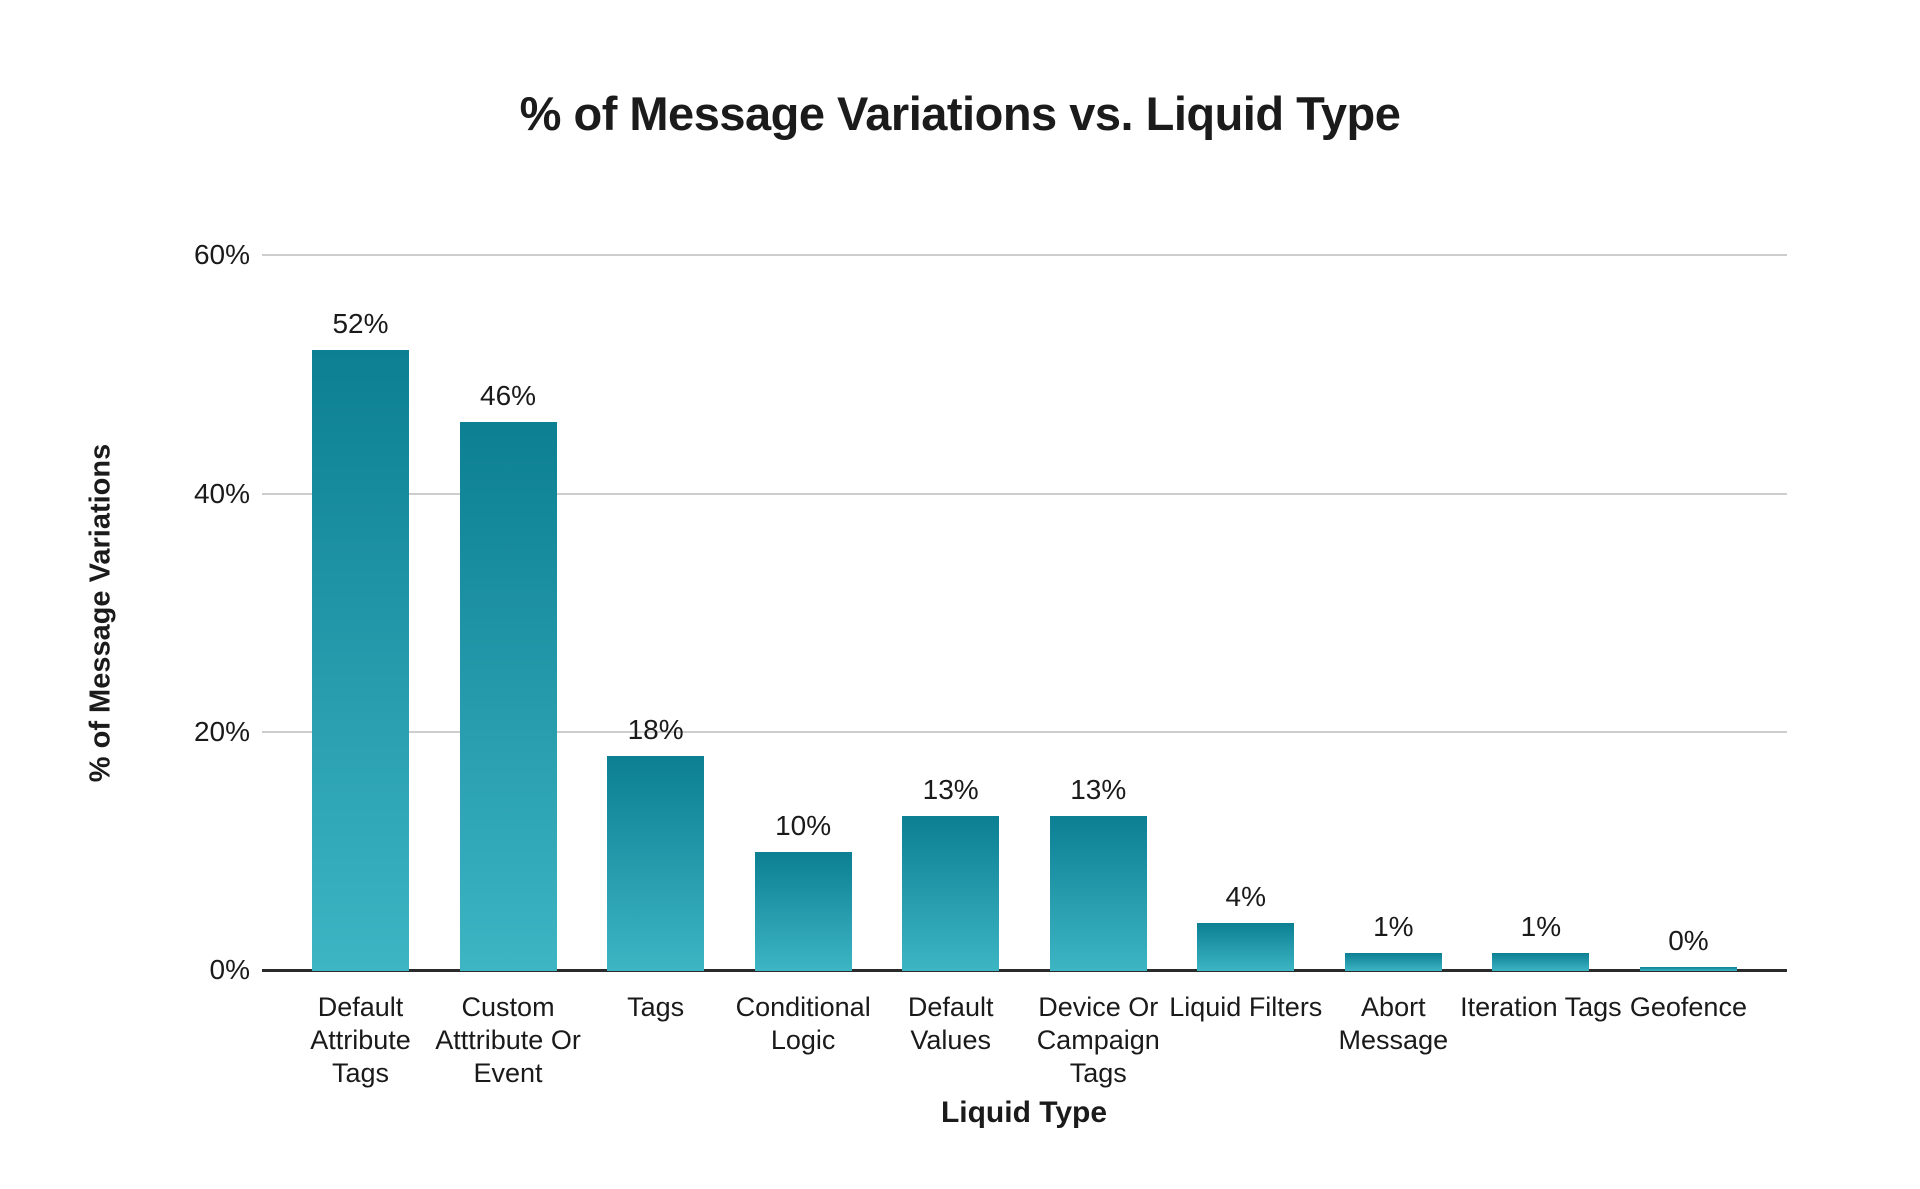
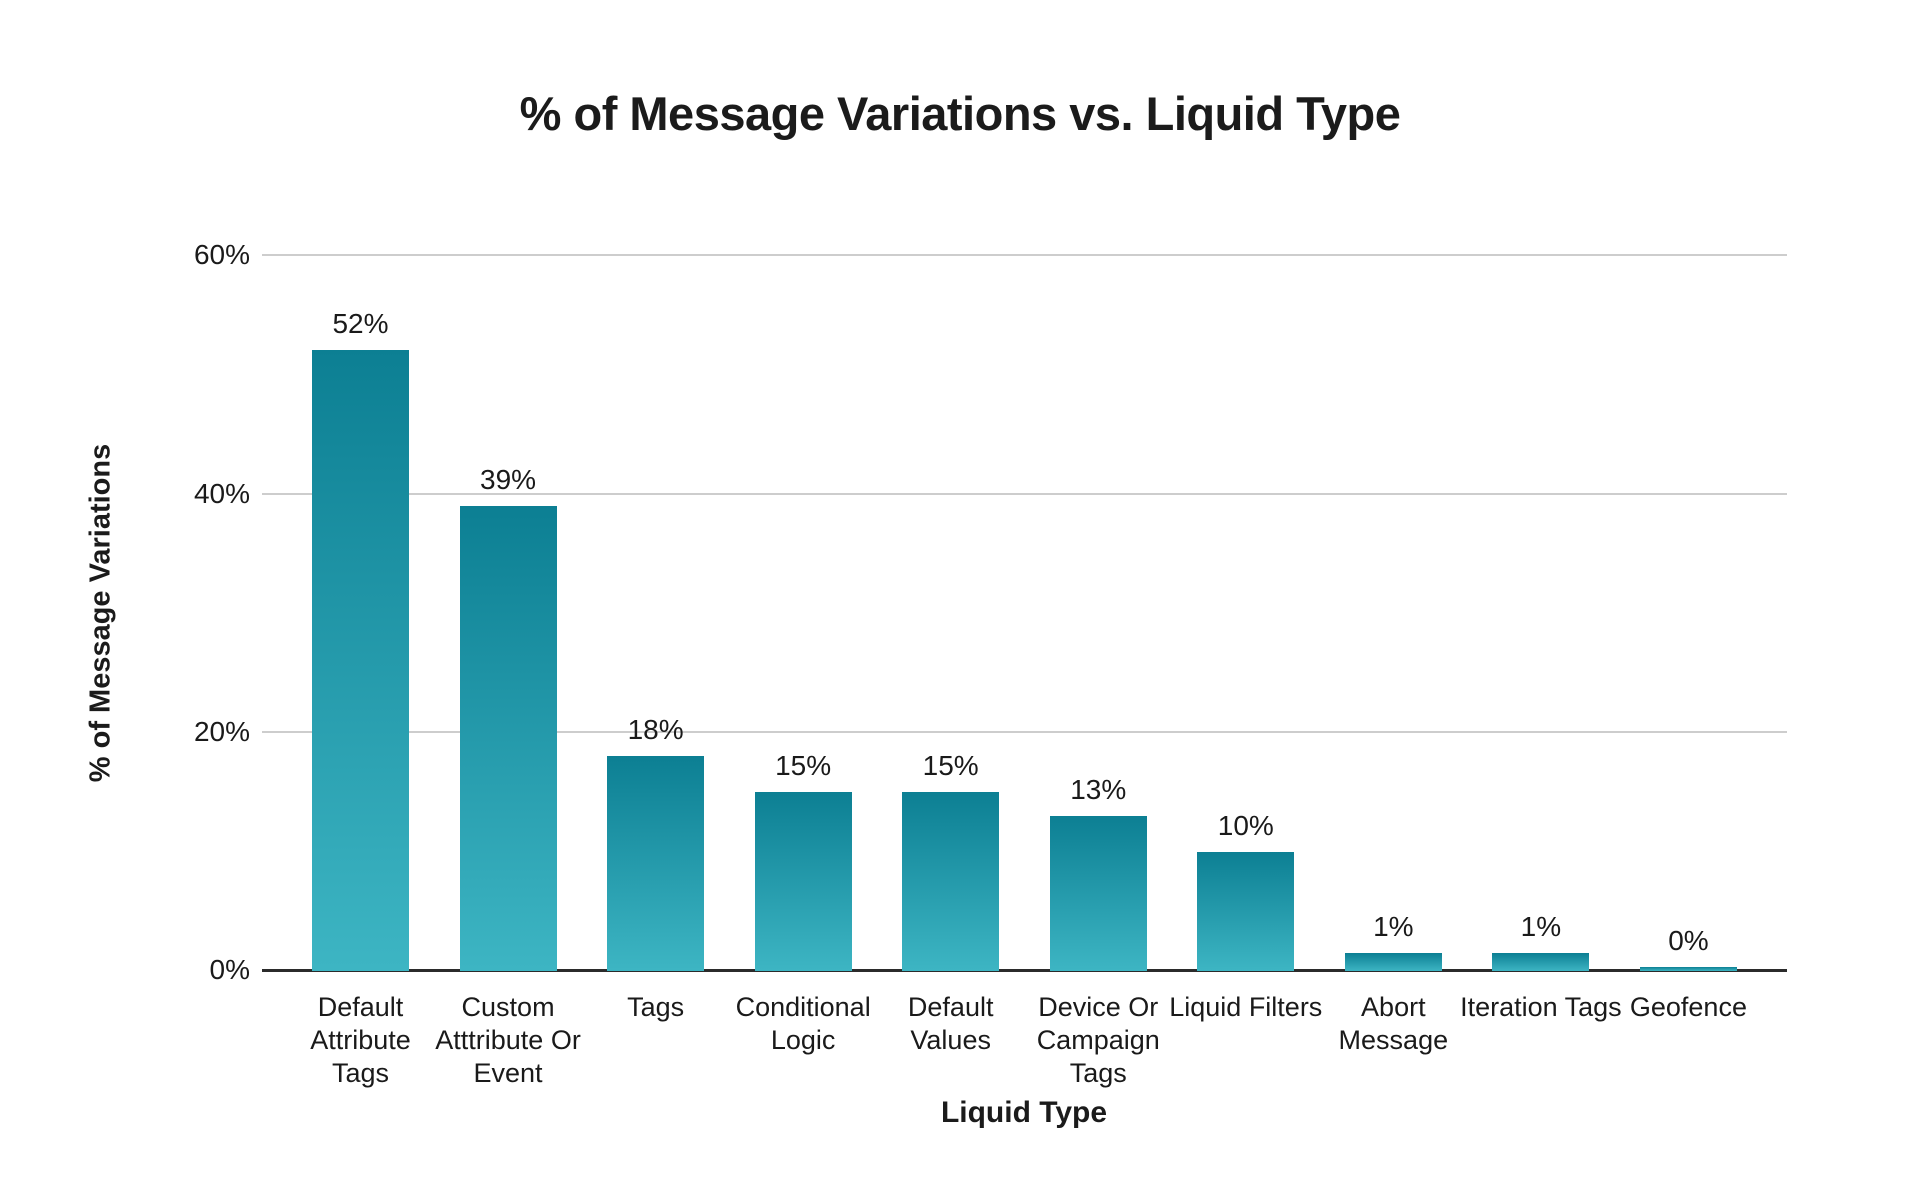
Custom Atttribute Or Event: 46% -> 39%
Conditional Logic: 10% -> 15%
Default Values: 13% -> 15%
Liquid Filters: 4% -> 10%
